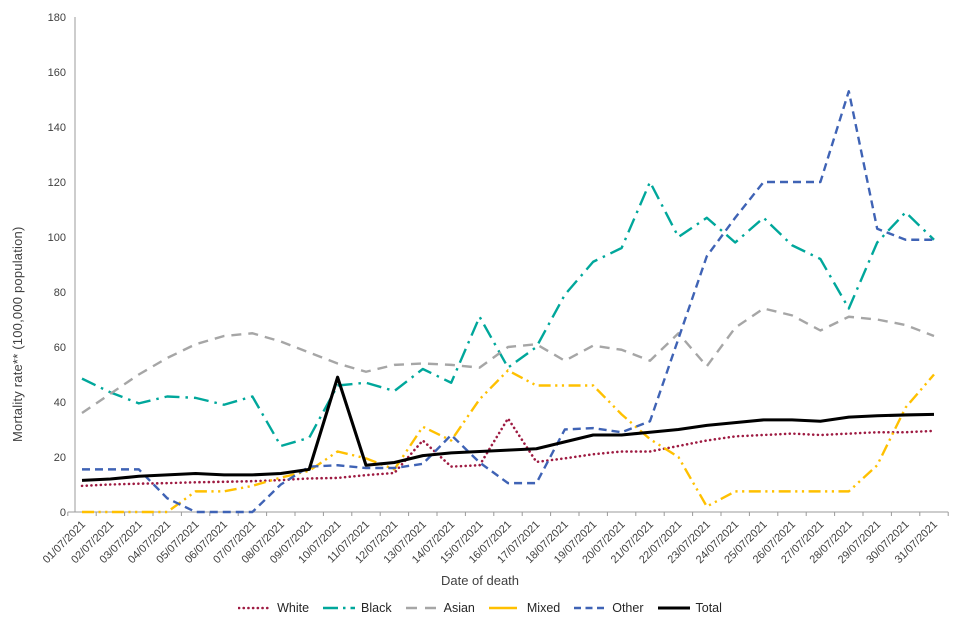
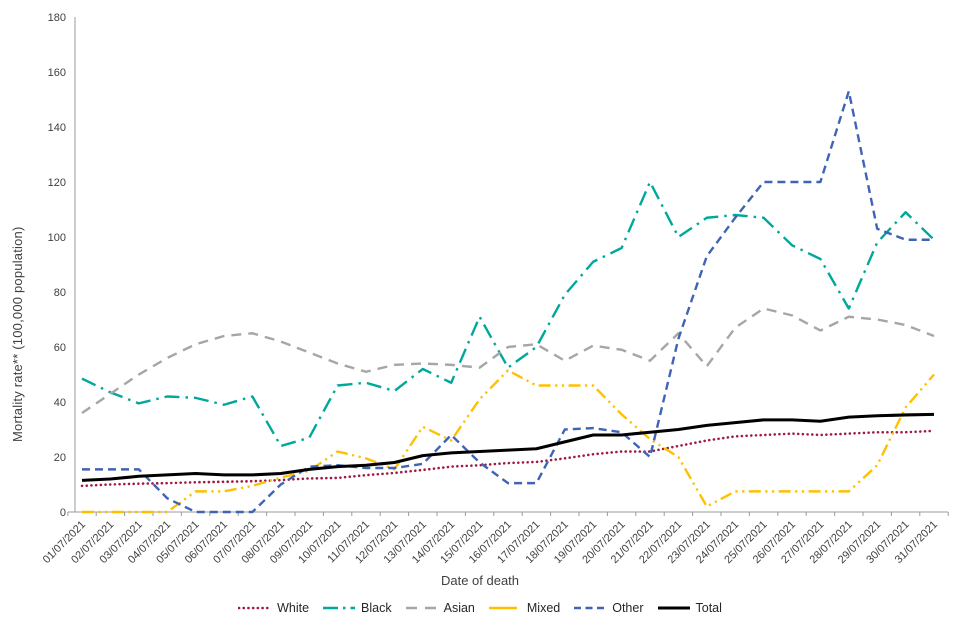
Total/10/07/2021: 49 -> 16
White/13/07/2021: 26 -> 15
White/16/07/2021: 34 -> 18
Other/21/07/2021: 33 -> 20
Black/24/07/2021: 98 -> 108
